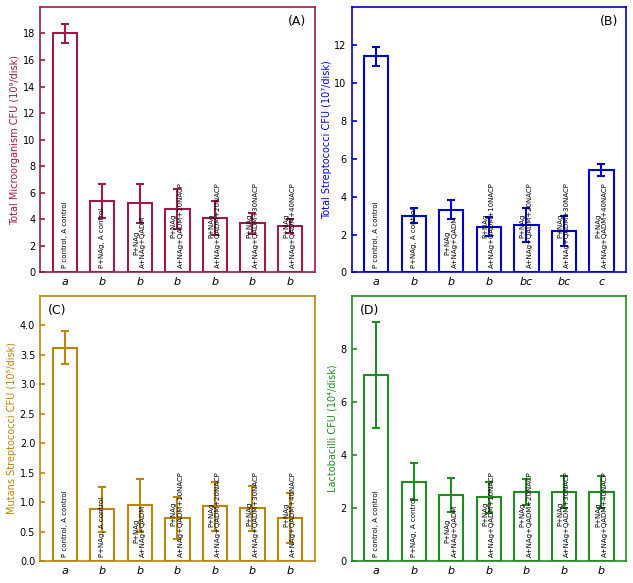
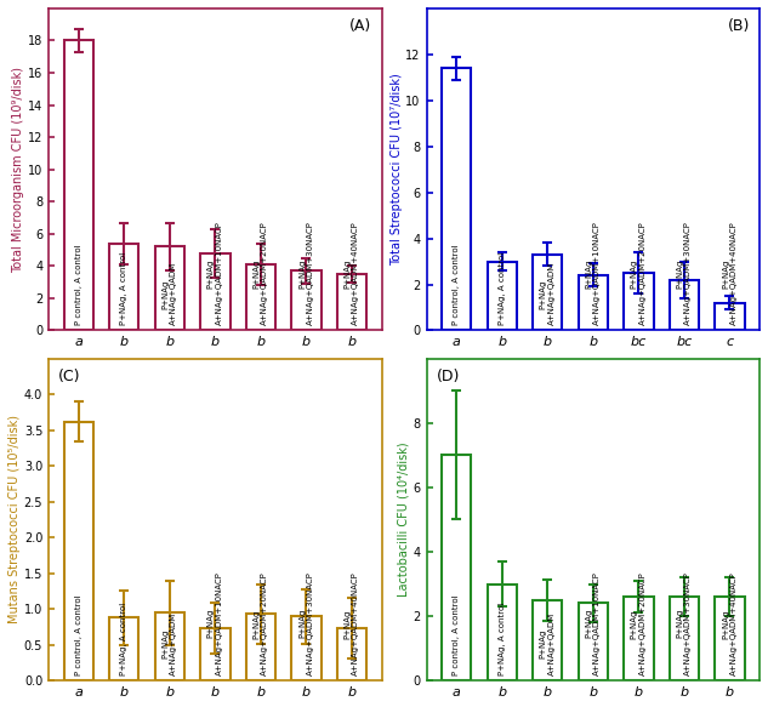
c: 5.4 -> 1.2
